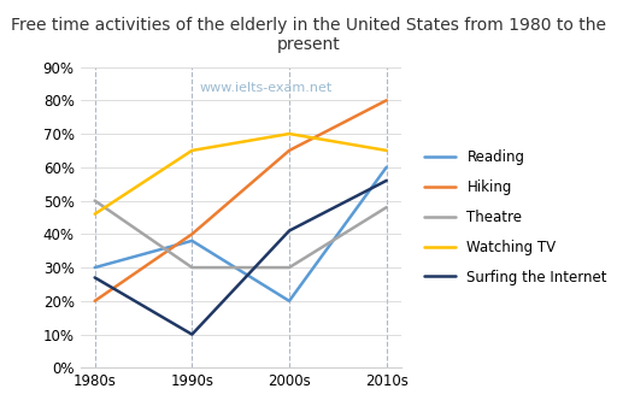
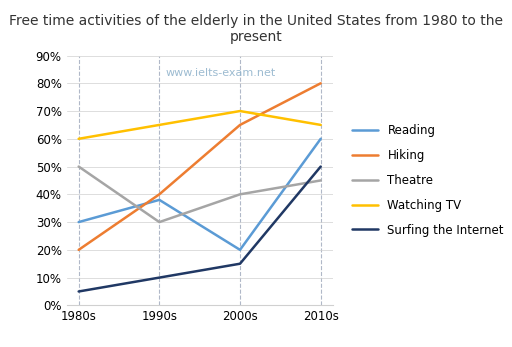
Watching TV/1980s: 46% -> 60%
Surfing the Internet/1980s: 27% -> 5%
Theatre/2000s: 30% -> 40%
Surfing the Internet/2000s: 41% -> 15%
Theatre/2010s: 48% -> 45%
Surfing the Internet/2010s: 56% -> 50%
